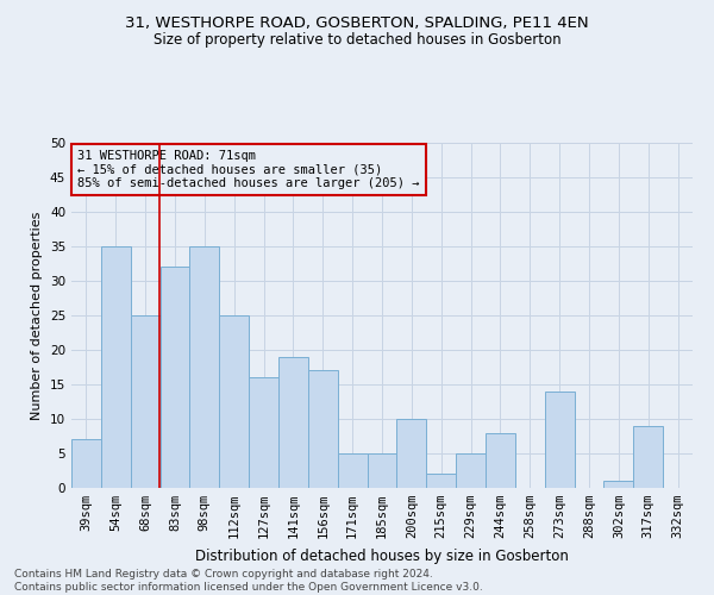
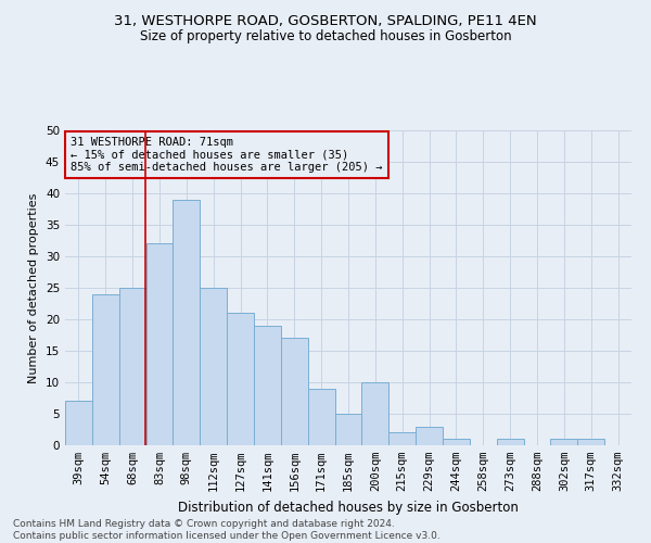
54sqm: 35 -> 24
98sqm: 35 -> 39
127sqm: 16 -> 21
171sqm: 5 -> 9
229sqm: 5 -> 3
244sqm: 8 -> 1
273sqm: 14 -> 1
317sqm: 9 -> 1
